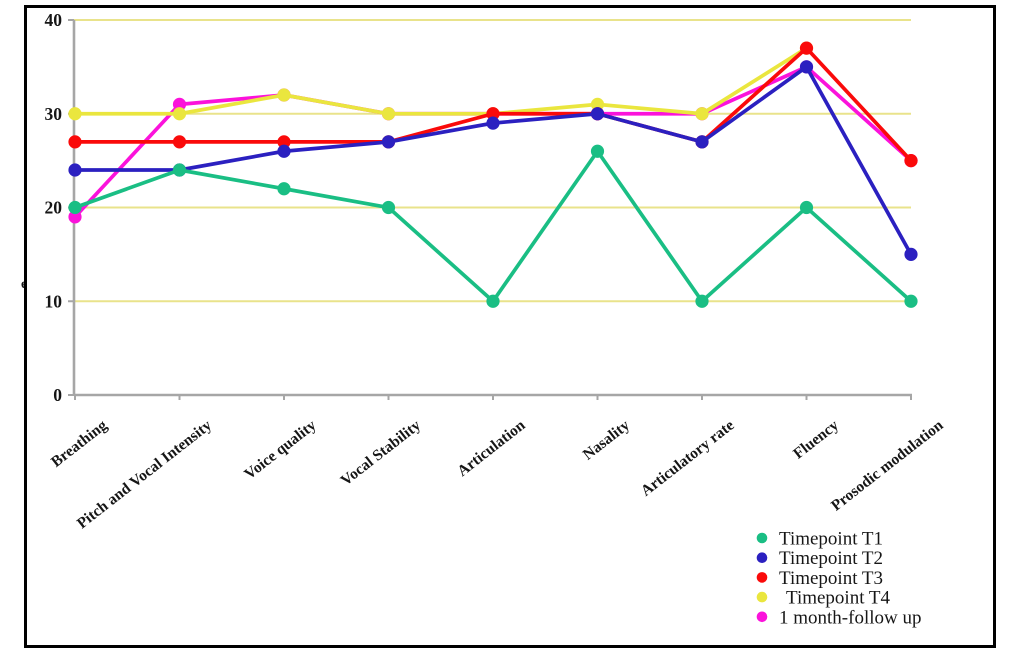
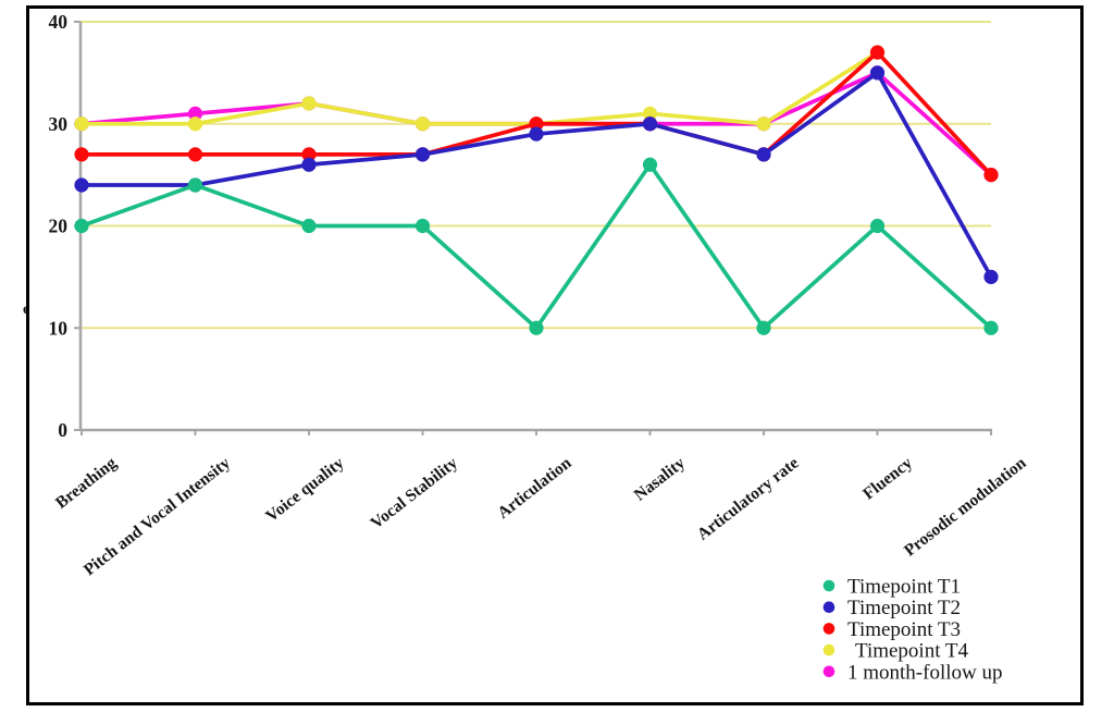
1 month-follow up/Breathing: 19 -> 30
Timepoint T1/Voice quality: 22 -> 20
